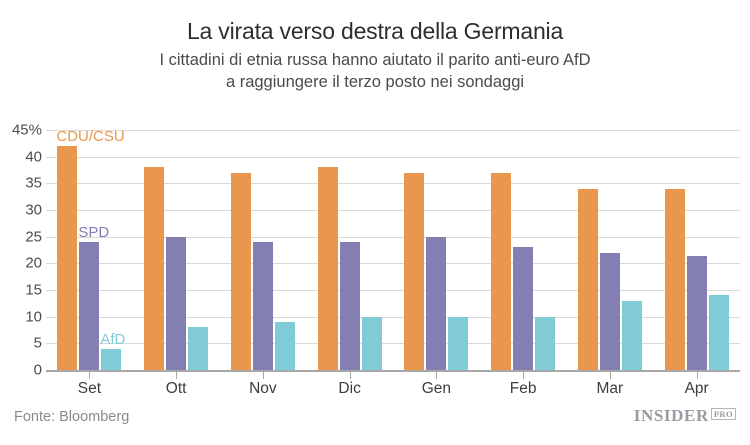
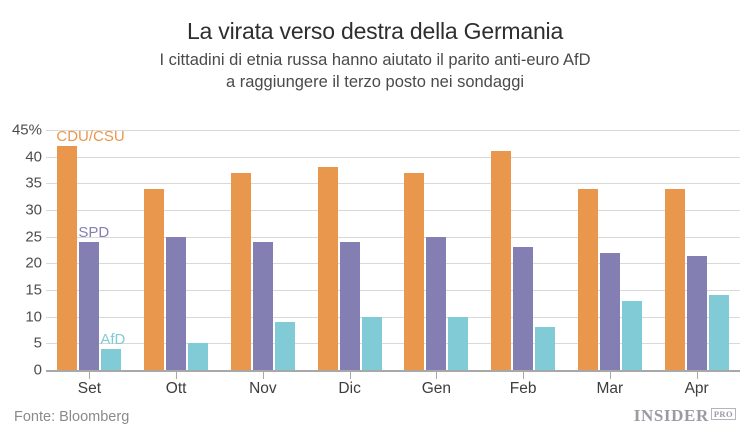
CDU/CSU/Ott: 38% -> 34%
AfD/Ott: 8% -> 5%
CDU/CSU/Feb: 37% -> 41%
AfD/Feb: 10% -> 8%
